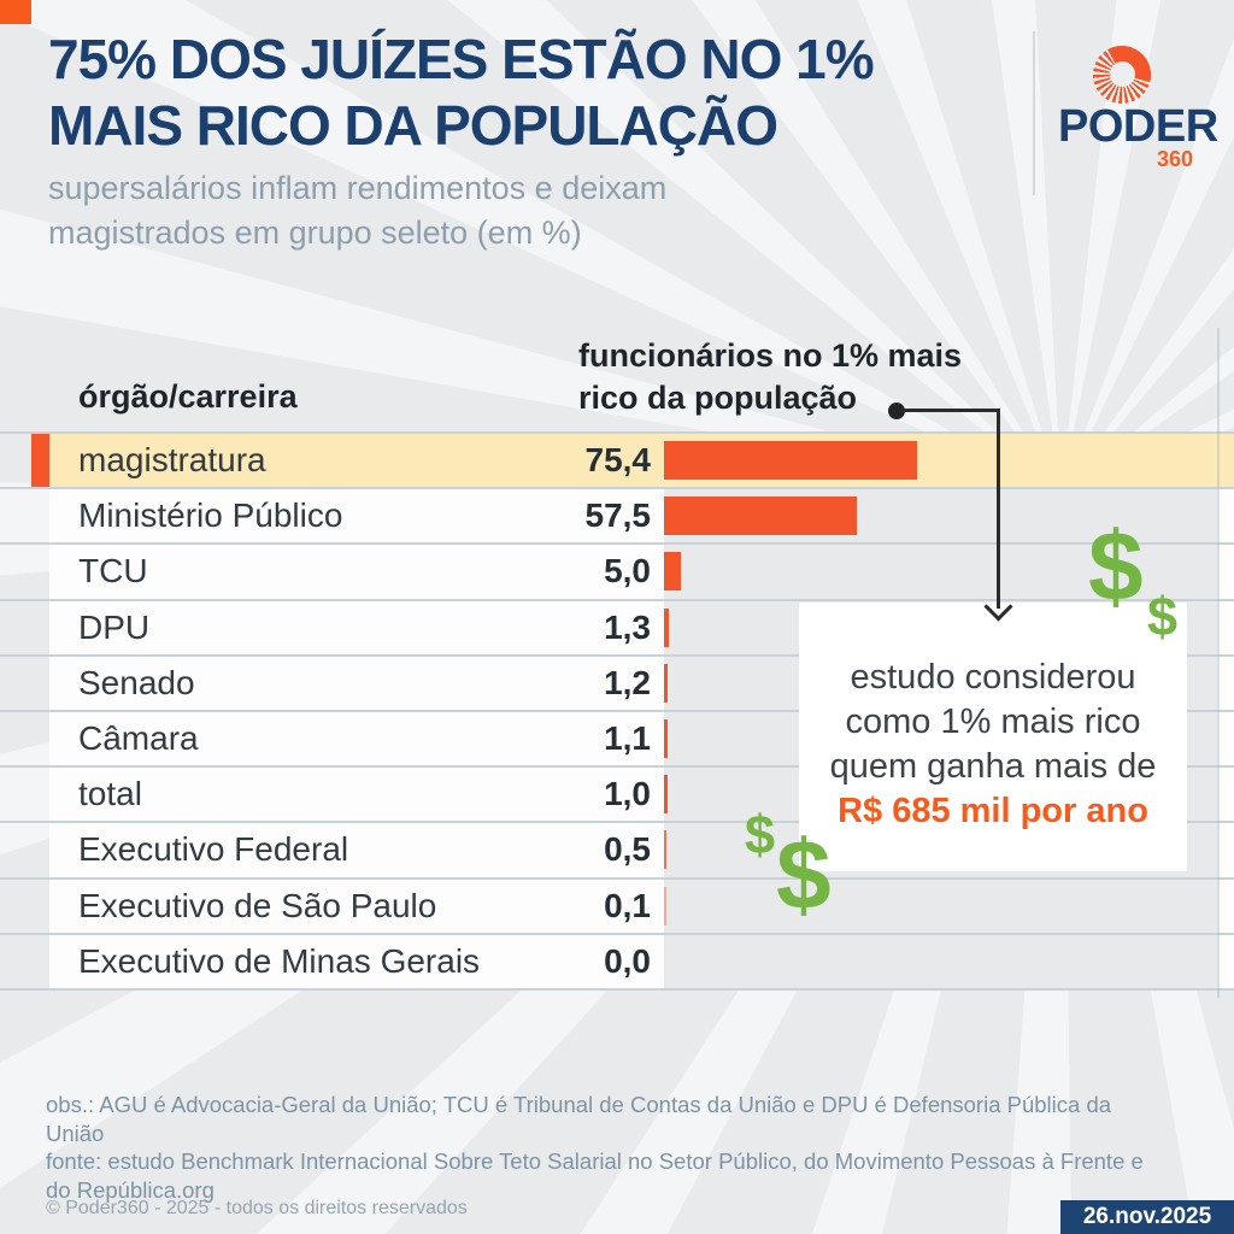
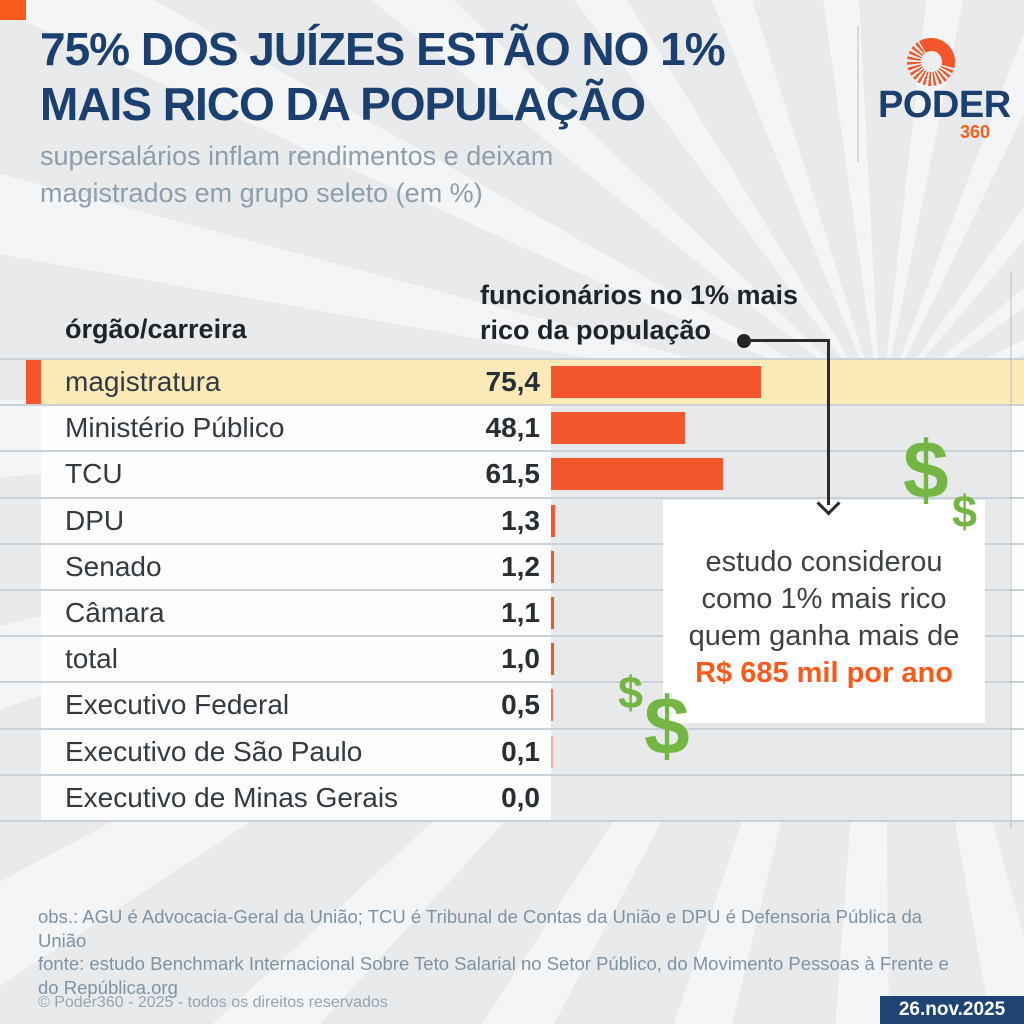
Ministério Público: 57,5 -> 48,1
TCU: 5,0 -> 61,5
